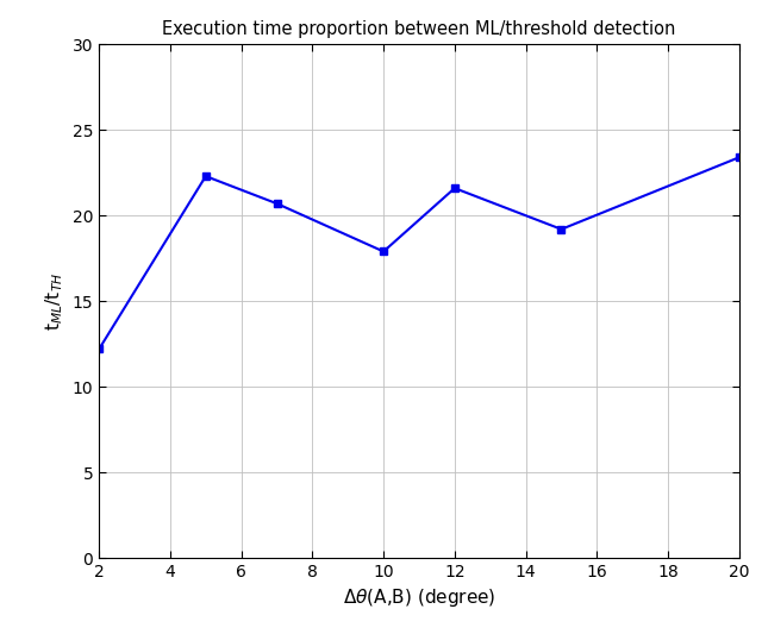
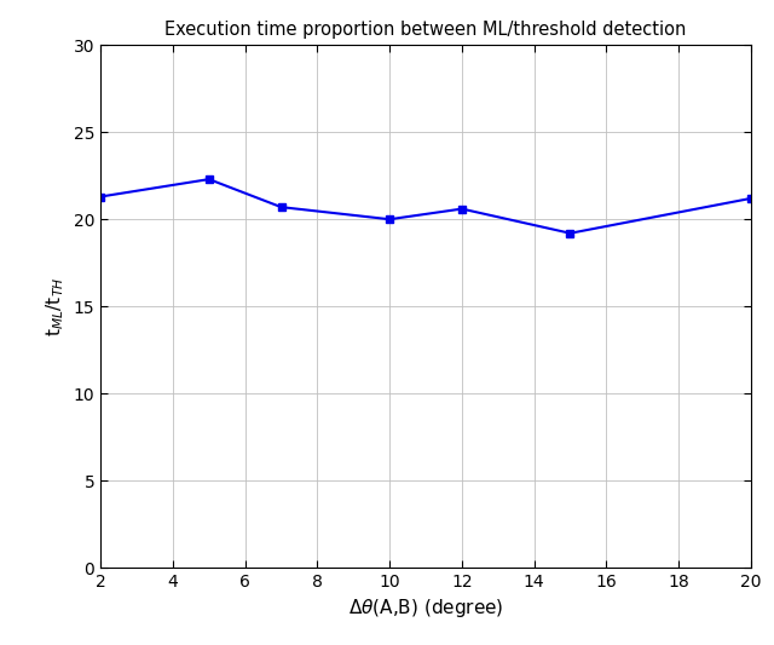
2: 12.2 -> 21.3
10: 17.9 -> 20.0
12: 21.6 -> 20.6
20: 23.4 -> 21.2
